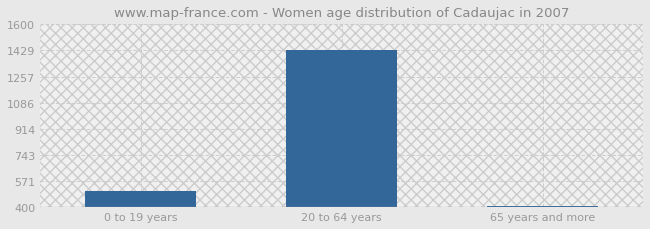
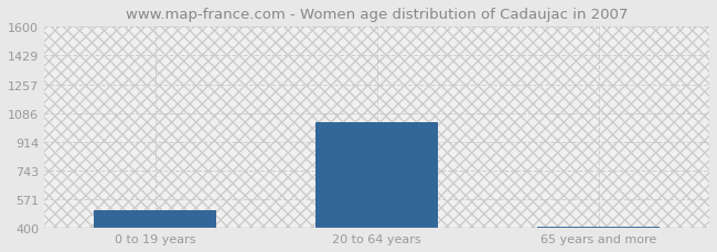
20 to 64 years: 1430 -> 1030
